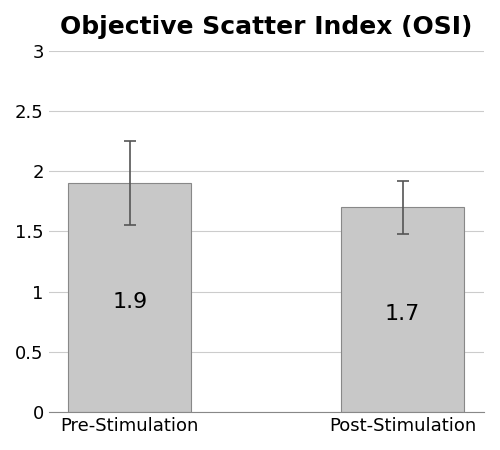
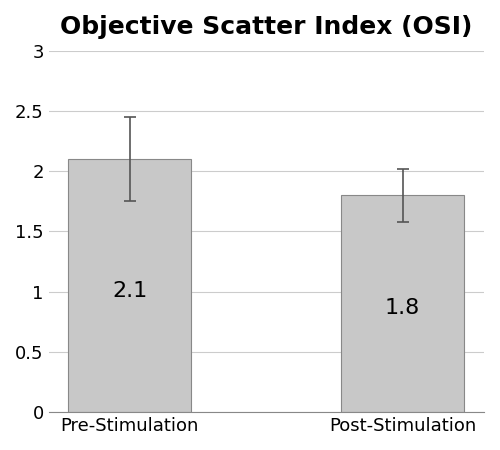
Pre-Stimulation: 1.9 -> 2.1
Post-Stimulation: 1.7 -> 1.8
